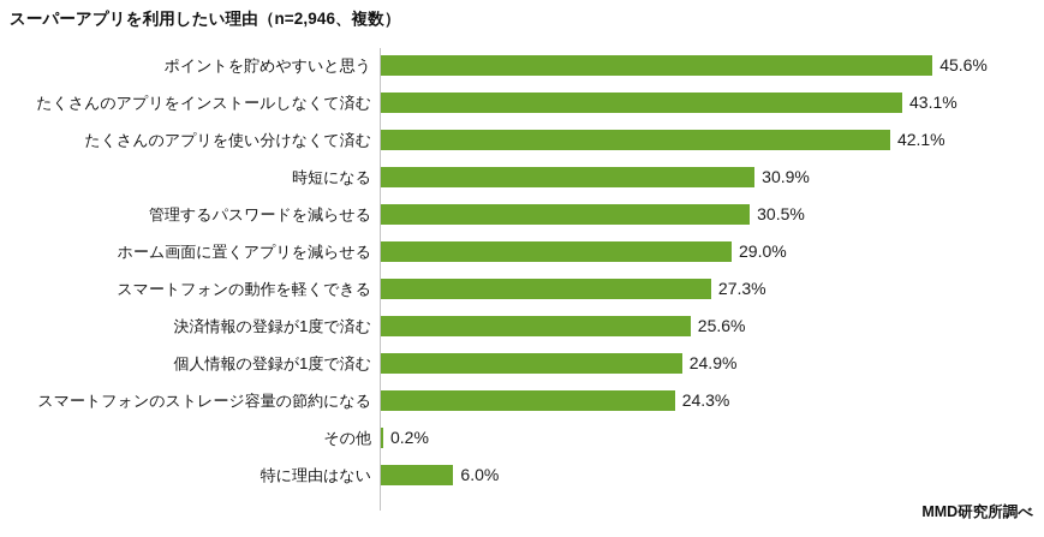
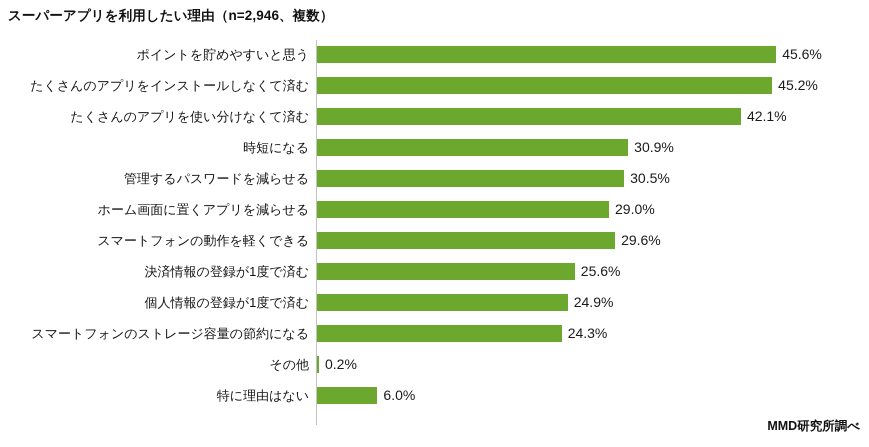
たくさんのアプリをインストールしなくて済む: 43.1% -> 45.2%
スマートフォンの動作を軽くできる: 27.3% -> 29.6%
